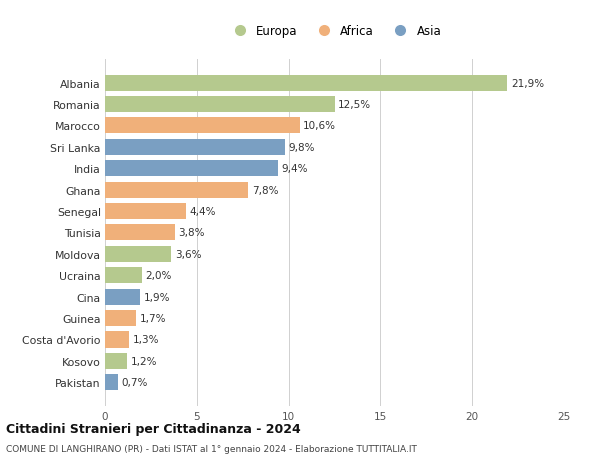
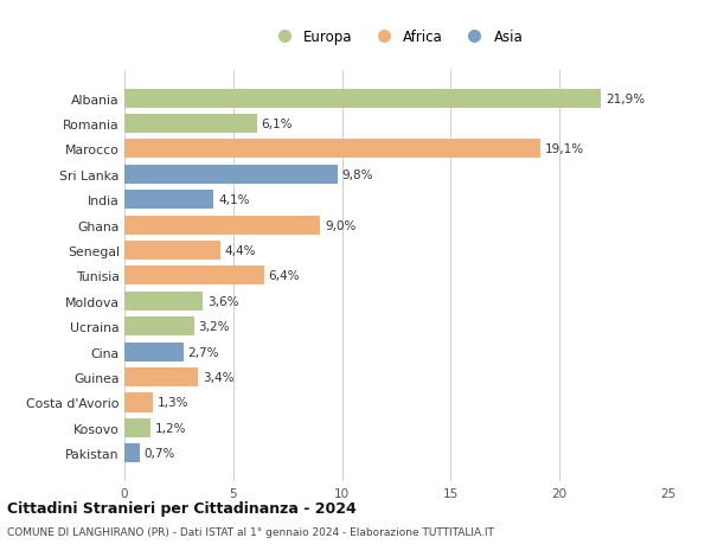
Romania: 12,5% -> 6,1%
Marocco: 10,6% -> 19,1%
India: 9,4% -> 4,1%
Ghana: 7,8% -> 9,0%
Tunisia: 3,8% -> 6,4%
Ucraina: 2,0% -> 3,2%
Cina: 1,9% -> 2,7%
Guinea: 1,7% -> 3,4%
